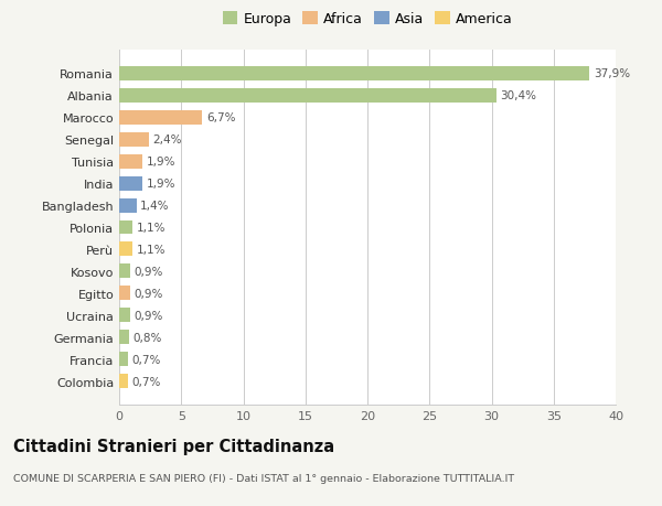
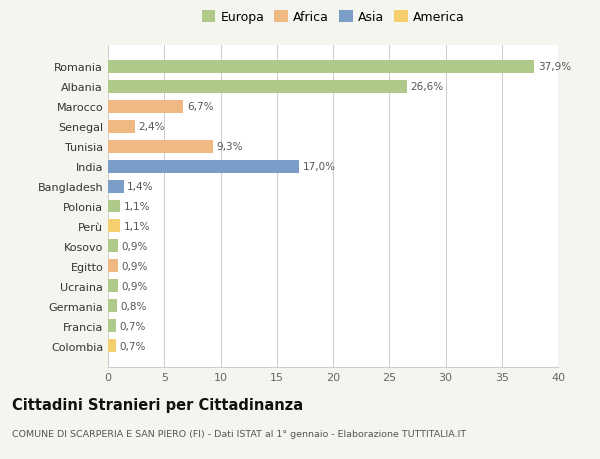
Albania: 30,4% -> 26,6%
Tunisia: 1,9% -> 9,3%
India: 1,9% -> 17,0%
